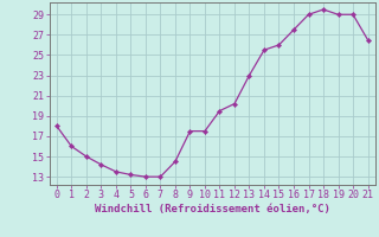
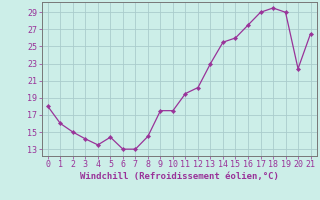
5: 13.2 -> 14.4
20: 29.0 -> 22.4
